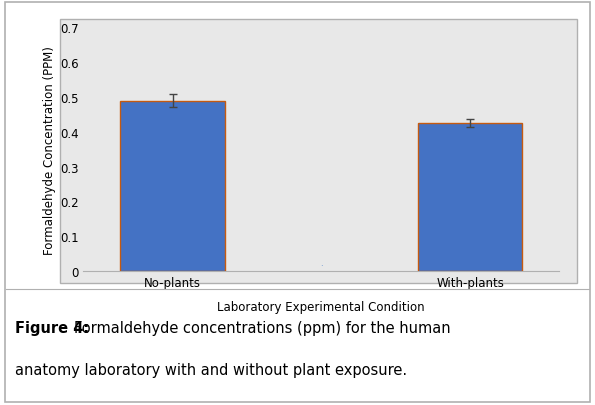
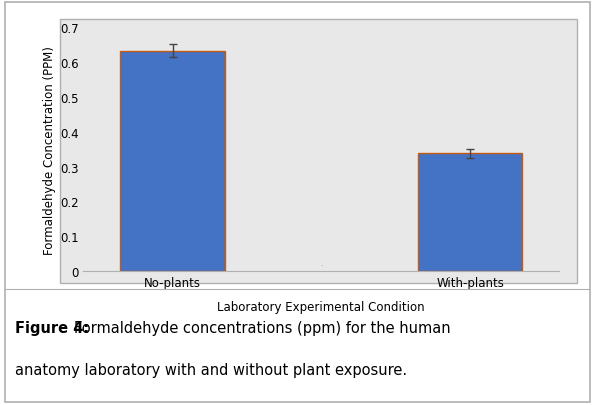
No-plants: 0.490 -> 0.633
With-plants: 0.425 -> 0.338
